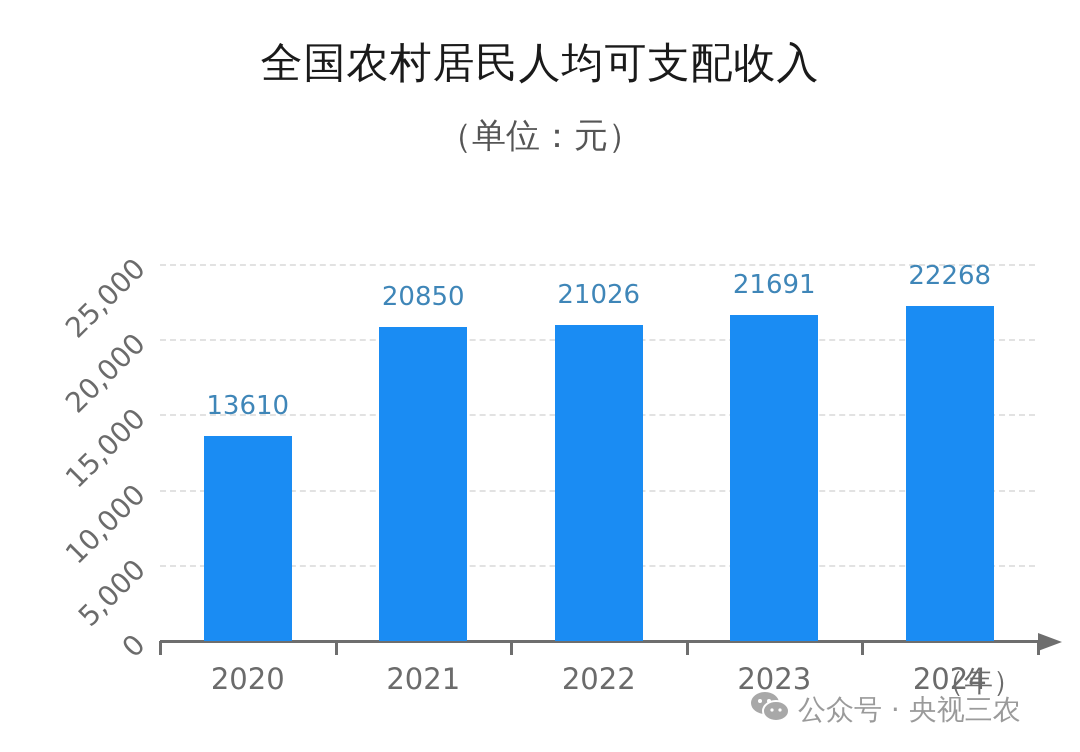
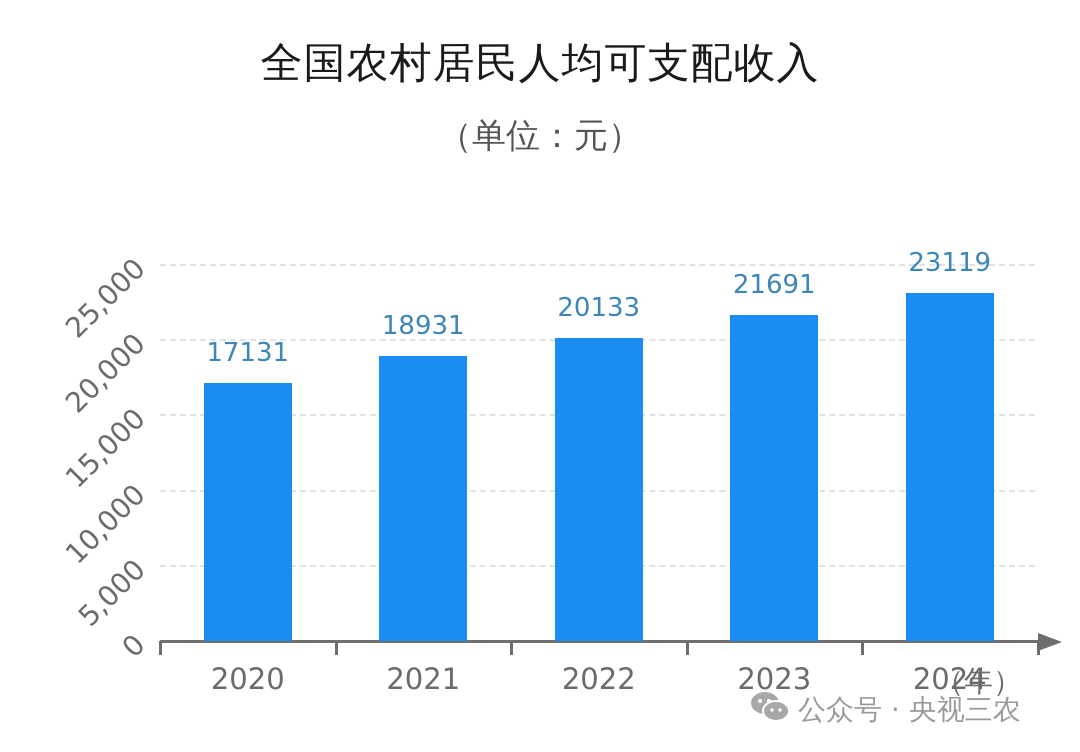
2020: 13610 -> 17131
2021: 20850 -> 18931
2022: 21026 -> 20133
2024: 22268 -> 23119
